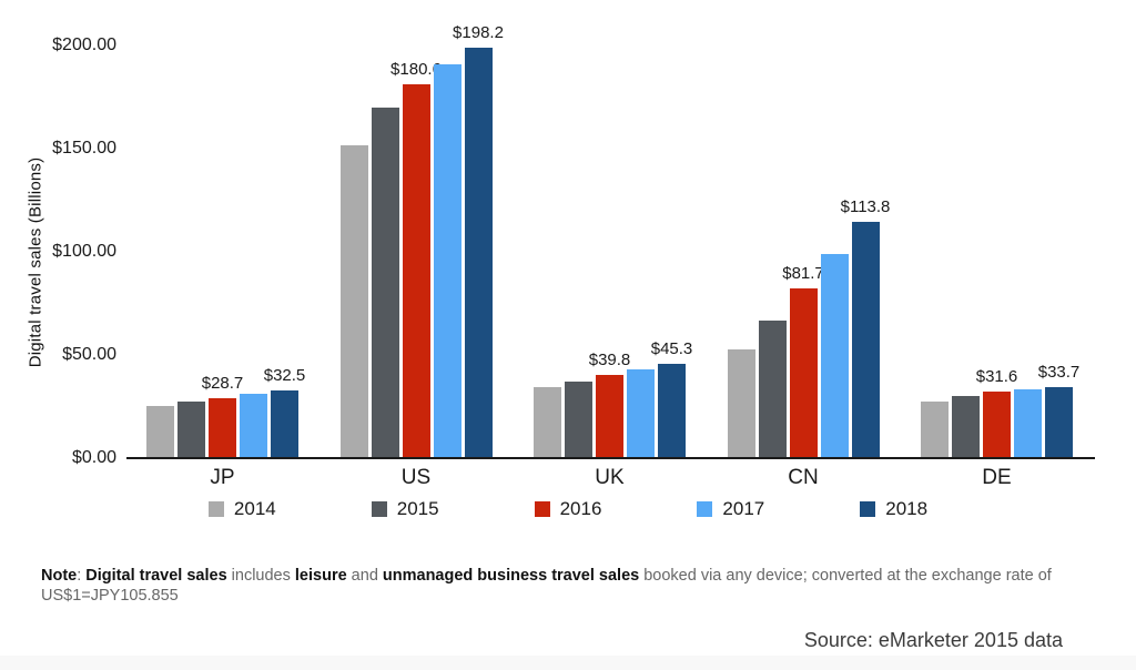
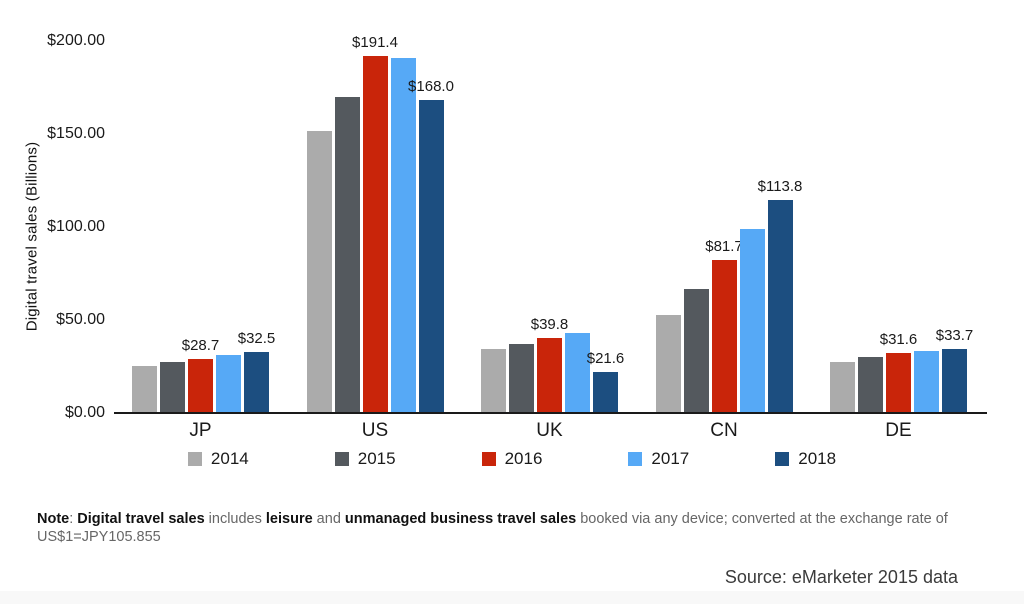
2016/US: $180.6 -> $191.4
2018/US: $198.2 -> $168.0
2018/UK: $45.3 -> $21.6
